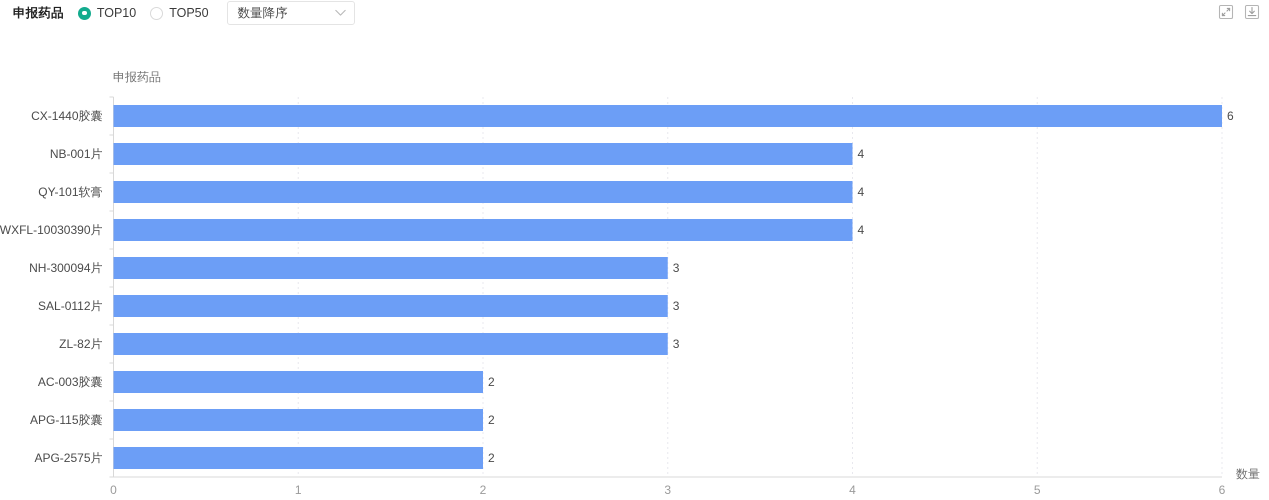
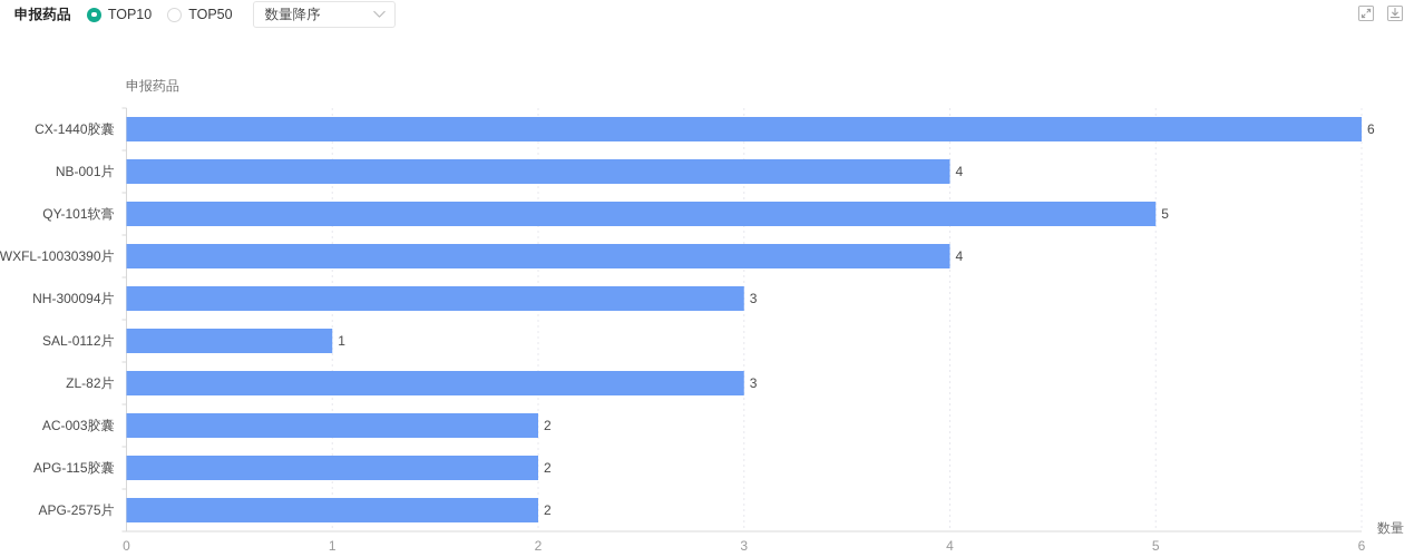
QY-101软膏: 4 -> 5
SAL-0112片: 3 -> 1
